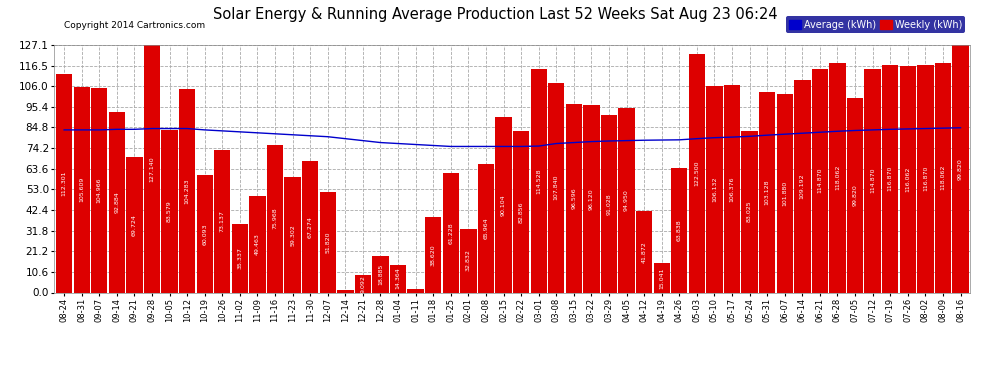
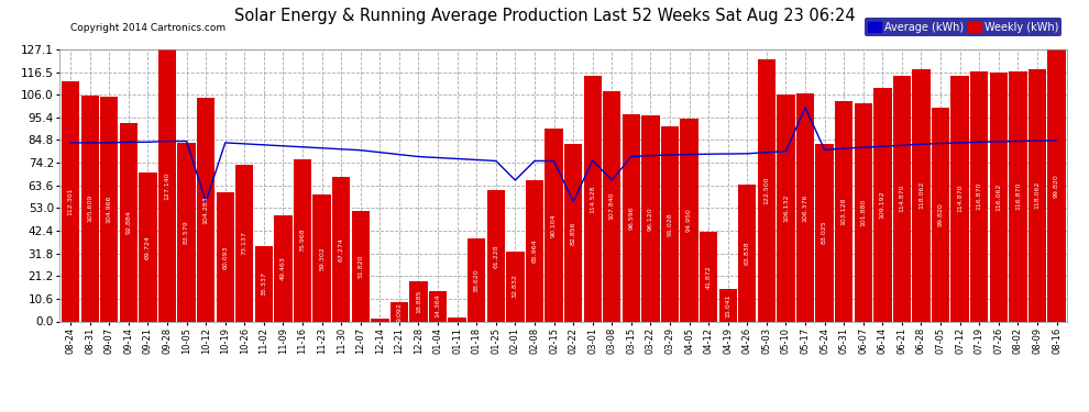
Average (kWh)/10-12: 84 -> 56
Average (kWh)/02-01: 75 -> 66
Average (kWh)/02-22: 75 -> 56
Average (kWh)/03-08: 76 -> 66
Average (kWh)/05-17: 80 -> 100
